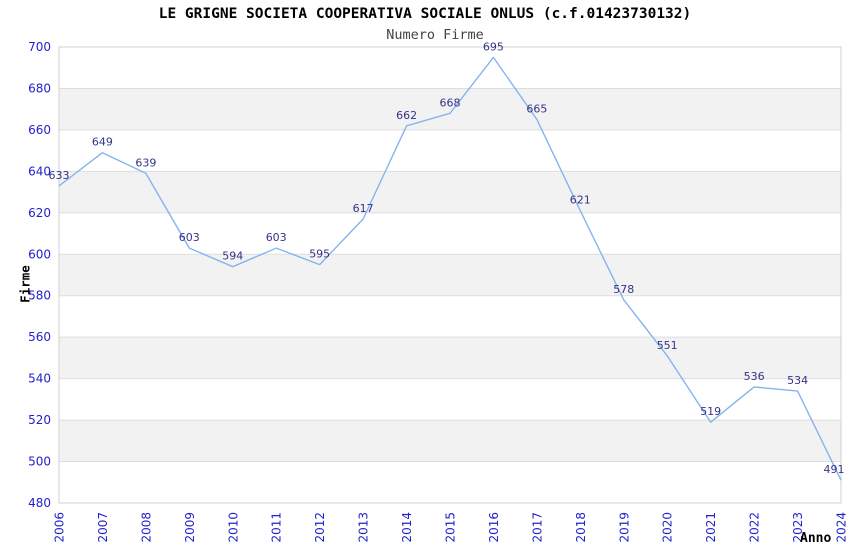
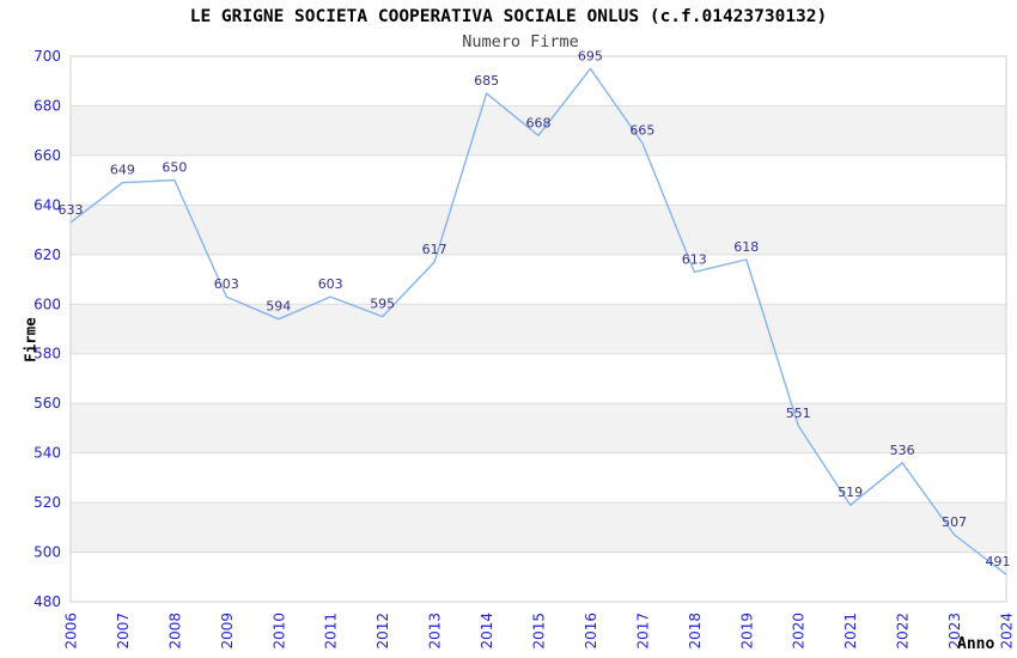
2008: 639 -> 650
2014: 662 -> 685
2018: 621 -> 613
2019: 578 -> 618
2023: 534 -> 507
